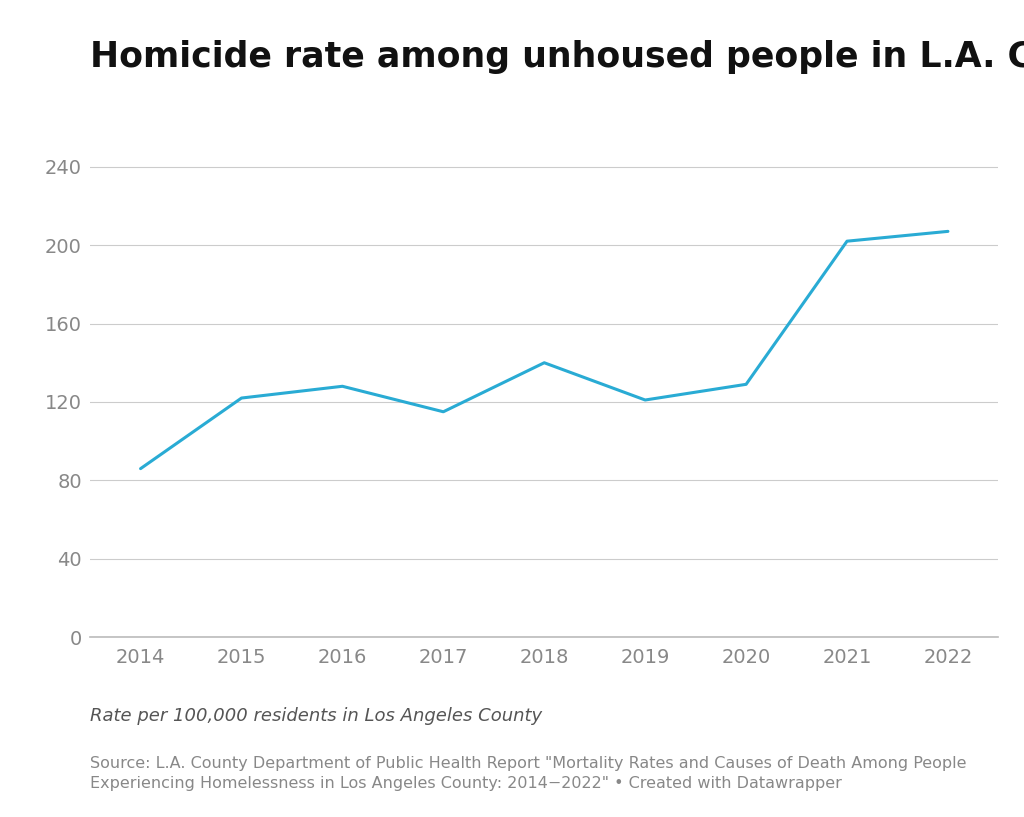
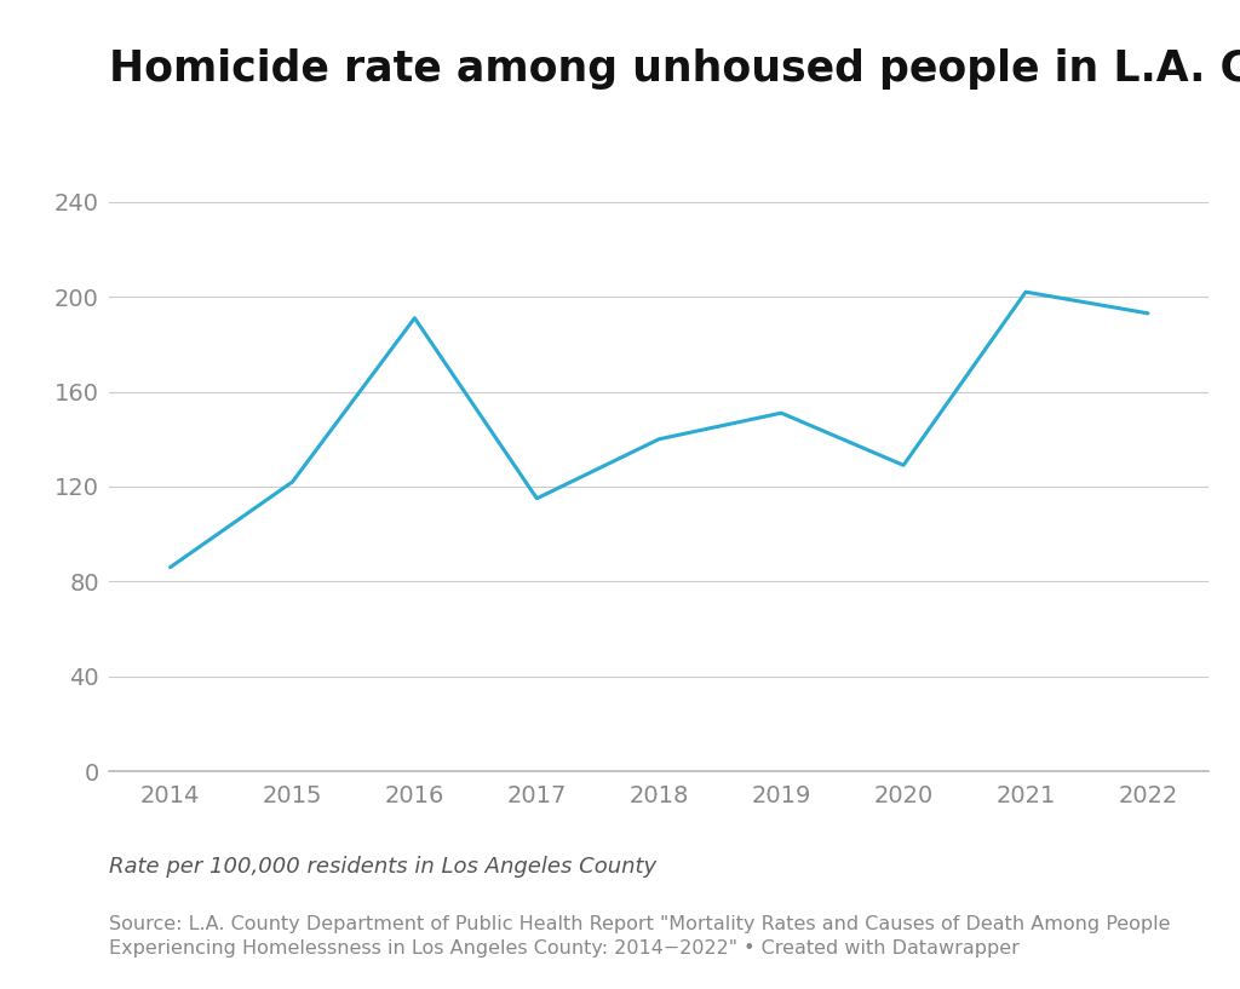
2016: 128 -> 191
2019: 121 -> 151
2022: 207 -> 193
